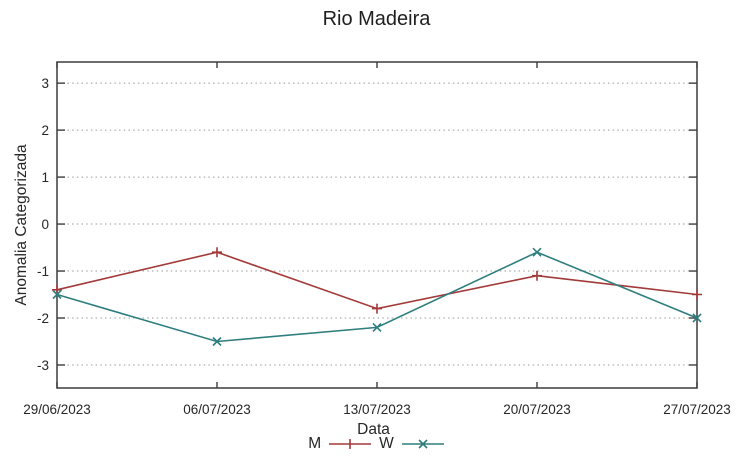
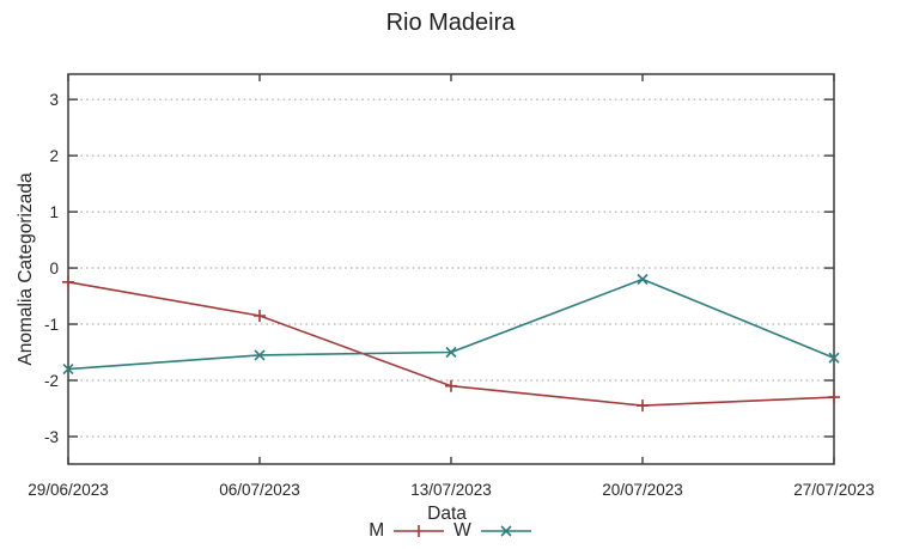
M/29/06/2023: -1.4 -> -0.2
W/29/06/2023: -1.5 -> -1.8
M/06/07/2023: -0.6 -> -0.8
W/06/07/2023: -2.5 -> -1.6
M/13/07/2023: -1.8 -> -2.1
W/13/07/2023: -2.2 -> -1.5
M/20/07/2023: -1.1 -> -2.5
W/20/07/2023: -0.6 -> -0.2
M/27/07/2023: -1.5 -> -2.3
W/27/07/2023: -2.0 -> -1.6
